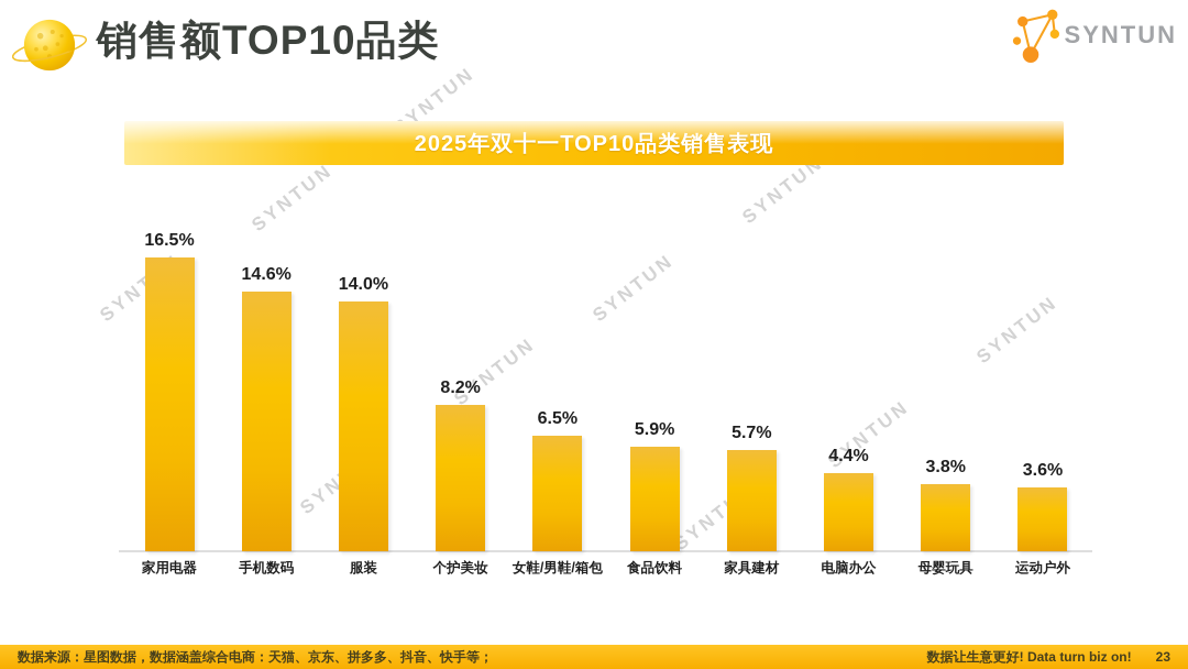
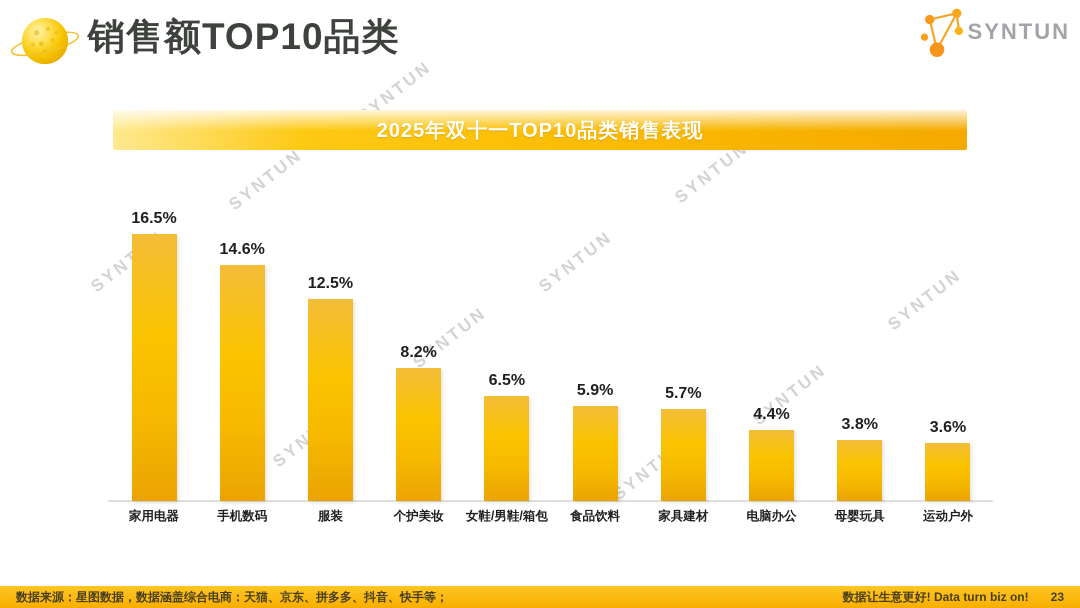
服装: 14.0% -> 12.5%
